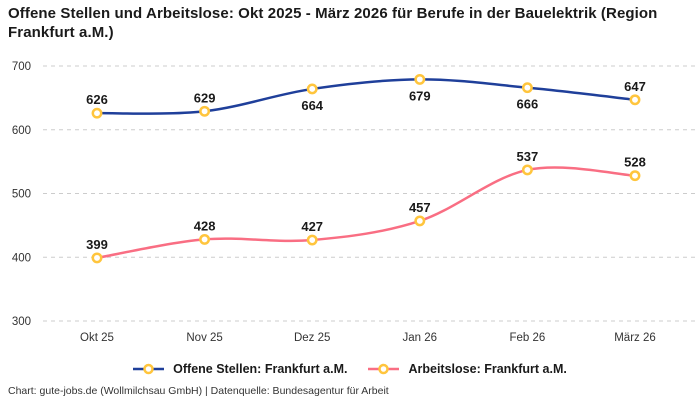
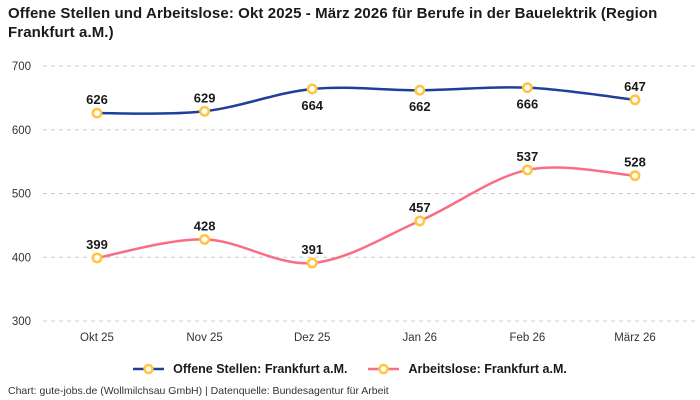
Arbeitslose: Frankfurt a.M./Dez 25: 427 -> 391
Offene Stellen: Frankfurt a.M./Jan 26: 679 -> 662
